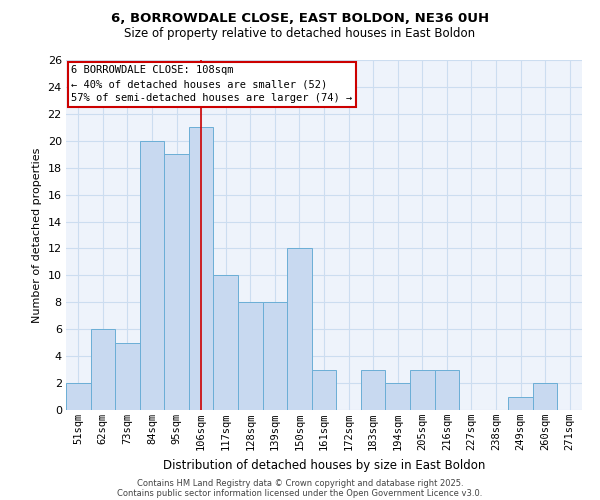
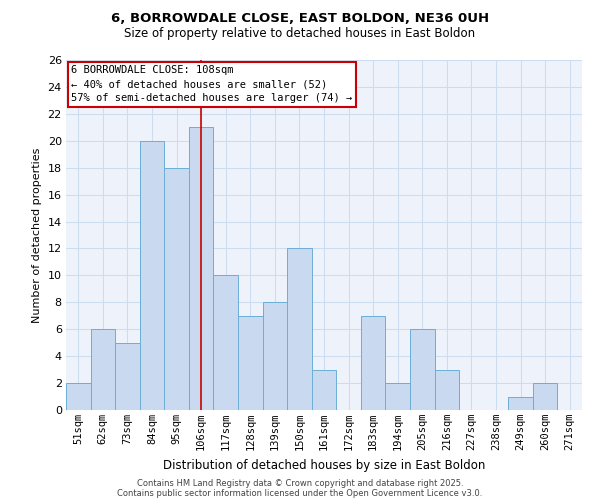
95sqm: 19 -> 18
128sqm: 8 -> 7
183sqm: 3 -> 7
205sqm: 3 -> 6
